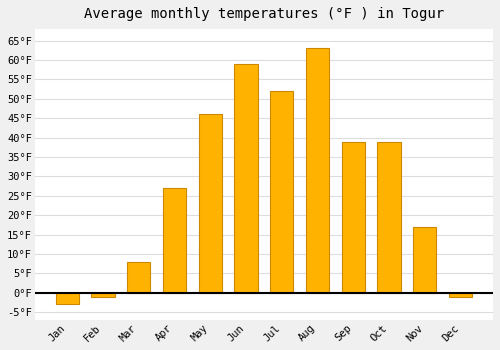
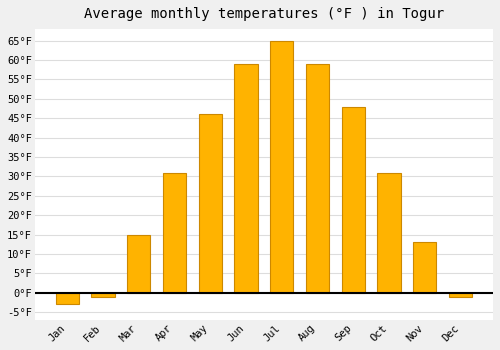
Mar: 8°F -> 15°F
Apr: 27°F -> 31°F
Jul: 52°F -> 65°F
Aug: 63°F -> 59°F
Sep: 39°F -> 48°F
Oct: 39°F -> 31°F
Nov: 17°F -> 13°F
